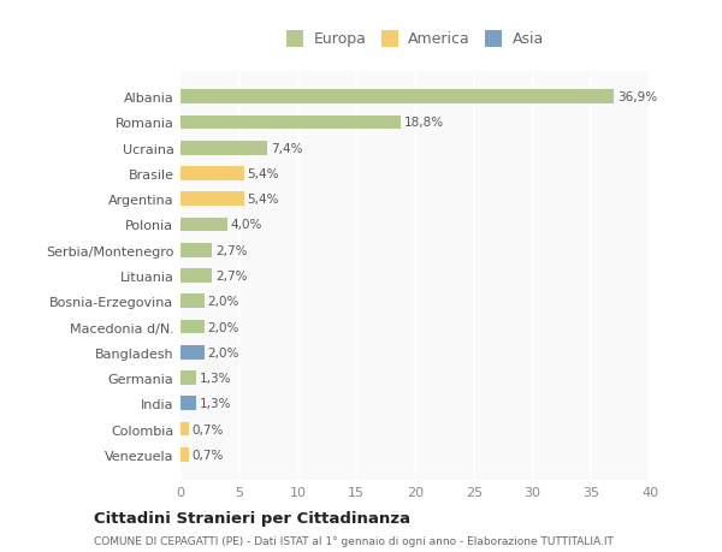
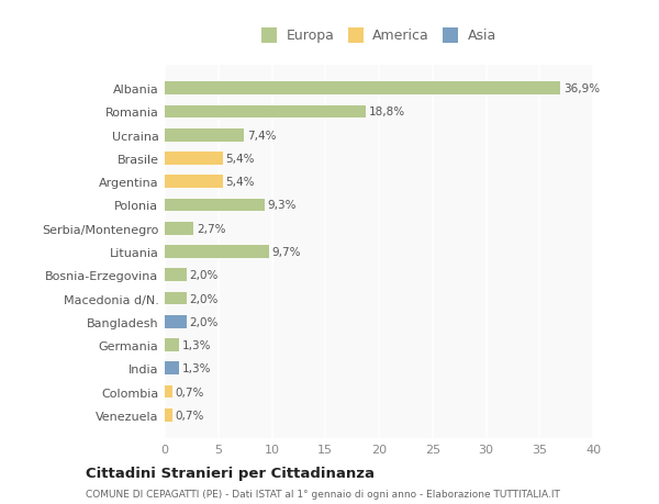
Polonia: 4,0% -> 9,3%
Lituania: 2,7% -> 9,7%
